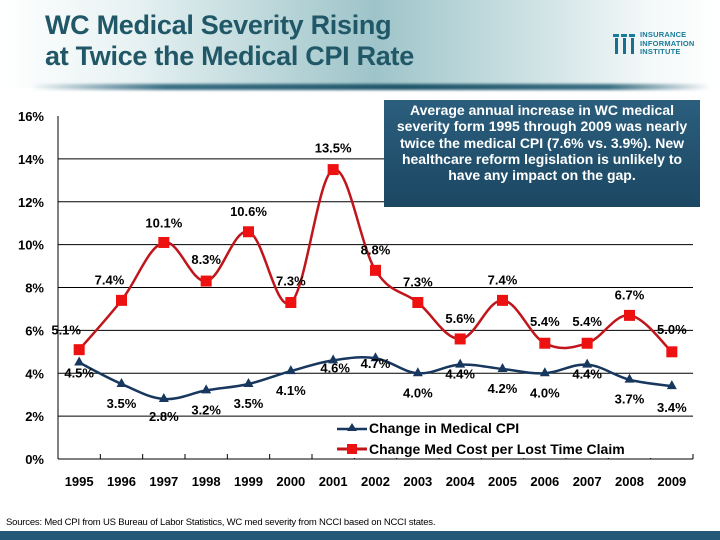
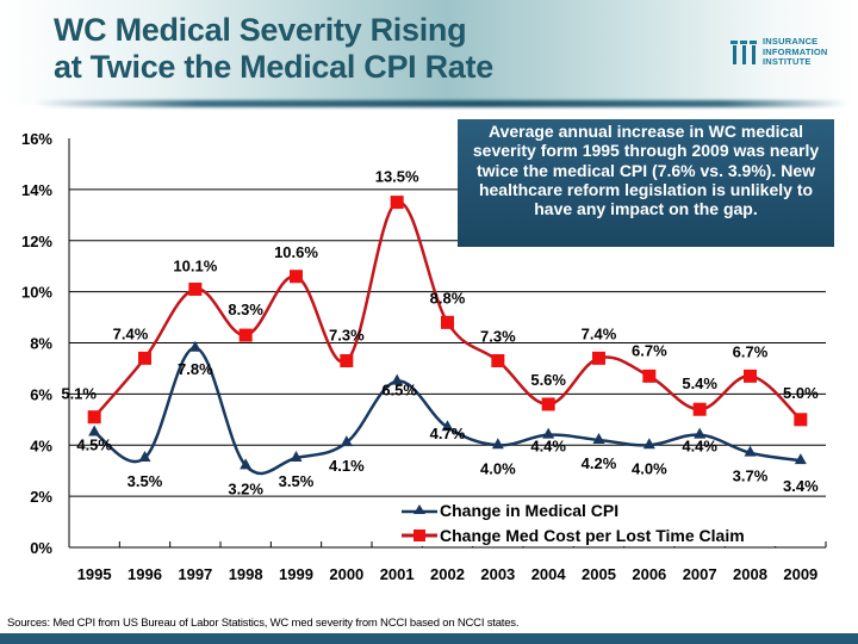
Change in Medical CPI/1997: 2.8% -> 7.8%
Change in Medical CPI/2001: 4.6% -> 6.5%
Change Med Cost per Lost Time Claim/2006: 5.4% -> 6.7%
